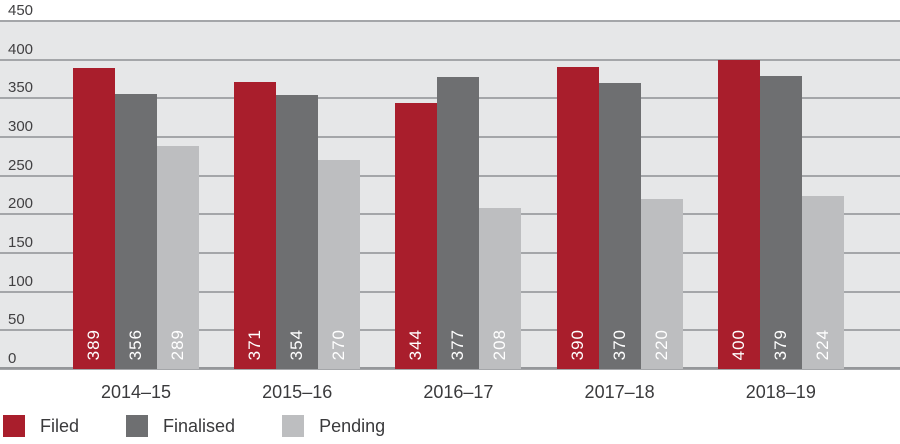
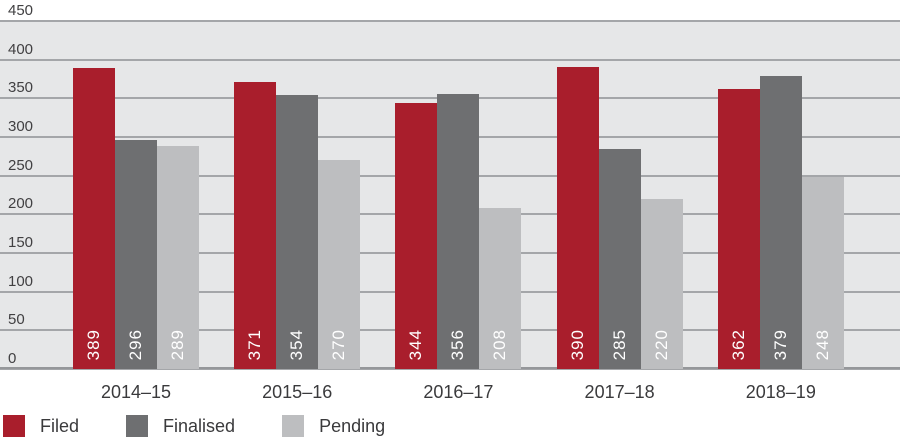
Finalised/2014–15: 356 -> 296
Finalised/2016–17: 377 -> 356
Finalised/2017–18: 370 -> 285
Filed/2018–19: 400 -> 362
Pending/2018–19: 224 -> 248
